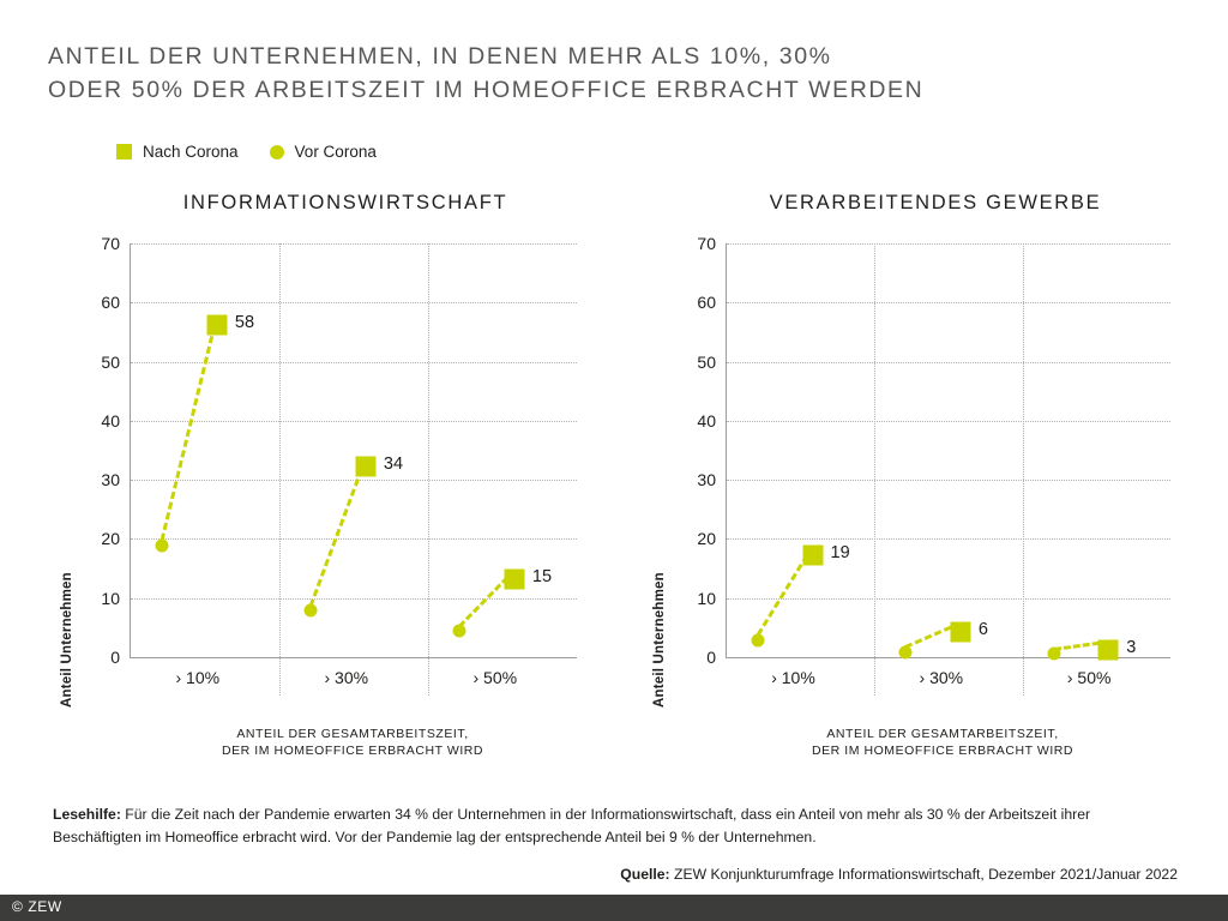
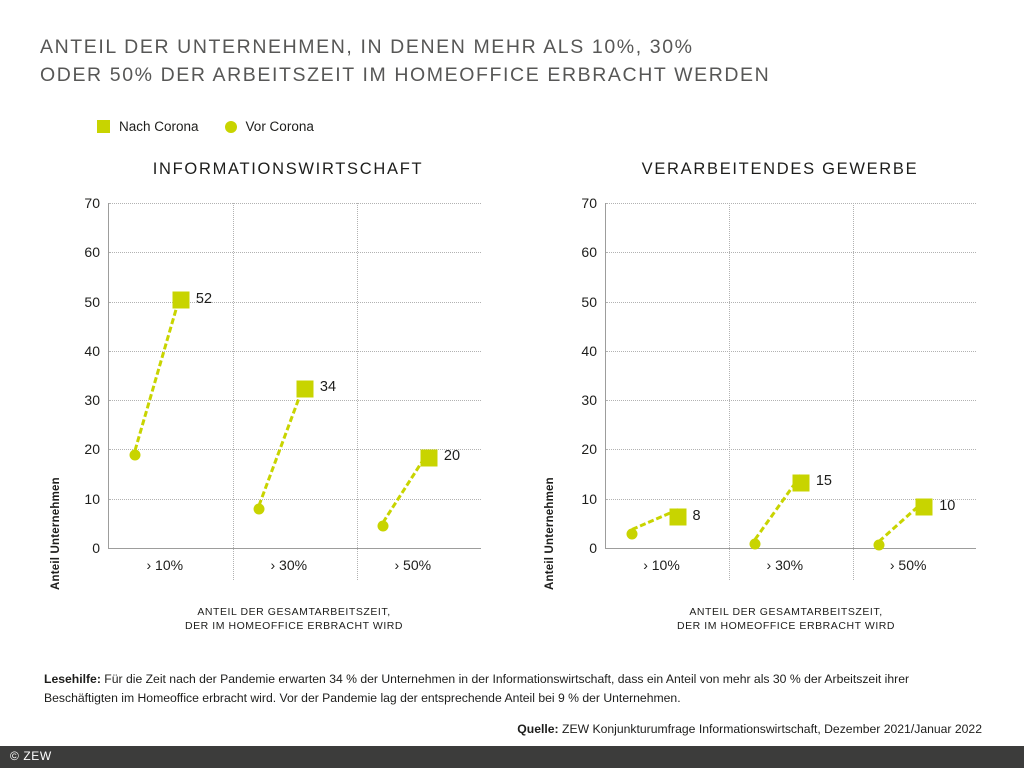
INFORMATIONSWIRTSCHAFT/Nach Corona/› 10%: 58 -> 52
INFORMATIONSWIRTSCHAFT/Nach Corona/› 50%: 15 -> 20
VERARBEITENDES GEWERBE/Nach Corona/› 10%: 19 -> 8
VERARBEITENDES GEWERBE/Nach Corona/› 30%: 6 -> 15
VERARBEITENDES GEWERBE/Nach Corona/› 50%: 3 -> 10
